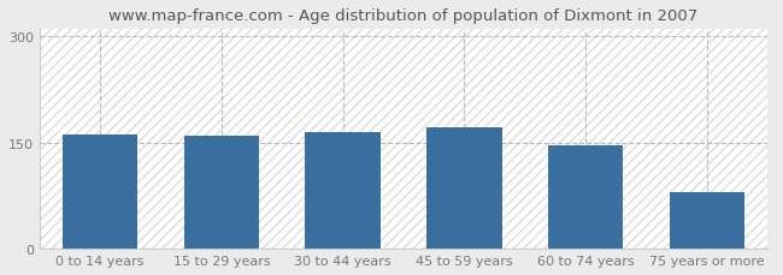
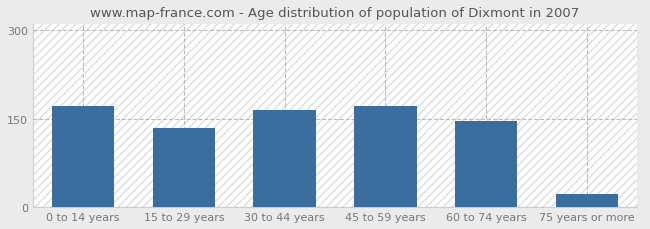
0 to 14 years: 162 -> 172
15 to 29 years: 160 -> 134
75 years or more: 80 -> 22
